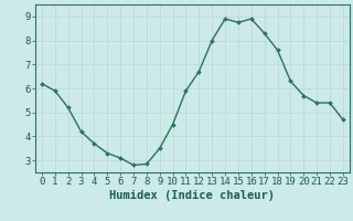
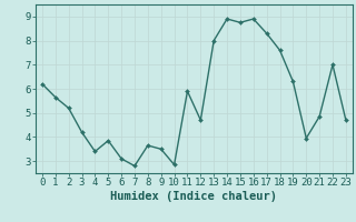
1: 5.90 -> 5.65
4: 3.70 -> 3.40
5: 3.30 -> 3.85
8: 2.85 -> 3.65
10: 4.50 -> 2.85
12: 6.70 -> 4.70
20: 5.70 -> 3.95
21: 5.40 -> 4.85
22: 5.40 -> 7.00
